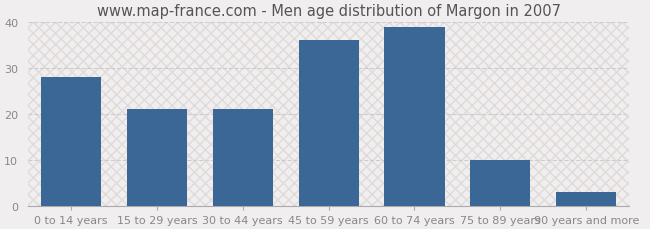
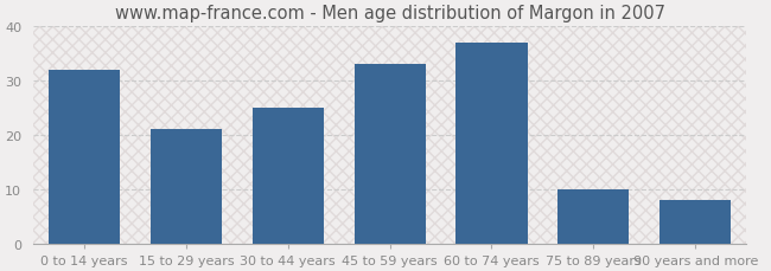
0 to 14 years: 28 -> 32
30 to 44 years: 21 -> 25
45 to 59 years: 36 -> 33
60 to 74 years: 39 -> 37
90 years and more: 3 -> 8
